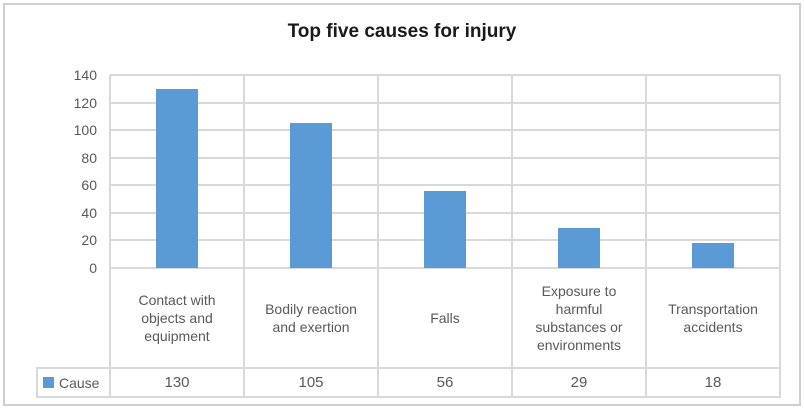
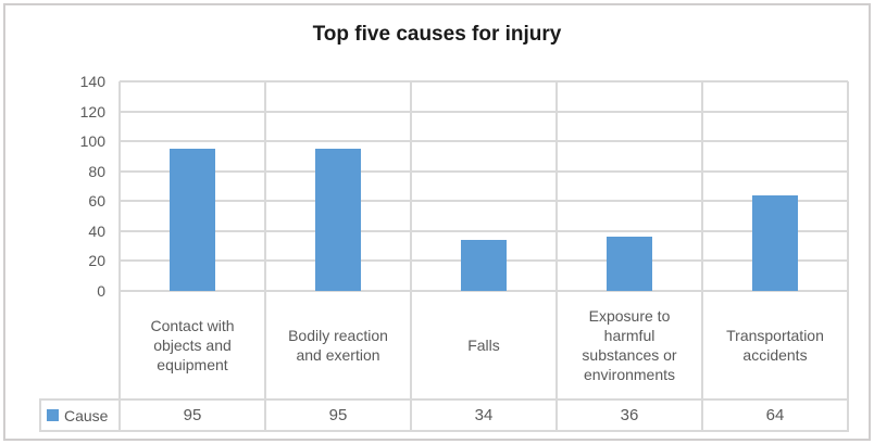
Contact with objects and equipment: 130 -> 95
Bodily reaction and exertion: 105 -> 95
Falls: 56 -> 34
Exposure to harmful substances or environments: 29 -> 36
Transportation accidents: 18 -> 64
